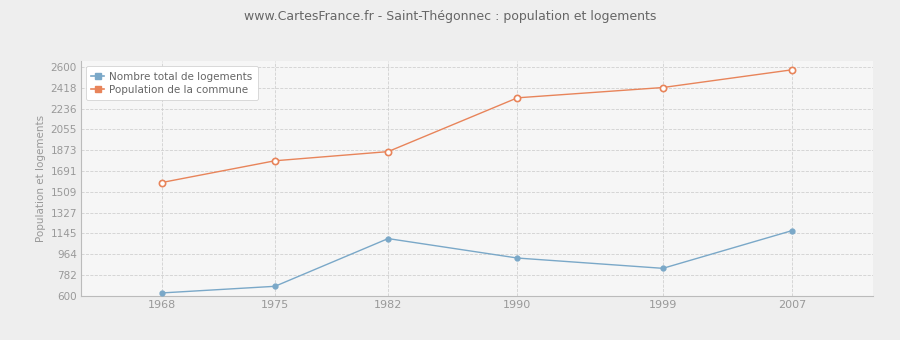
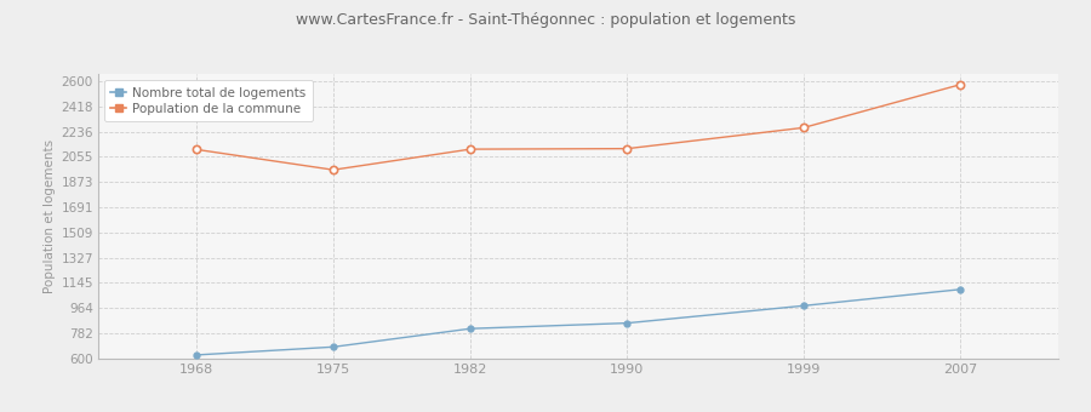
Population de la commune/1968: 1590 -> 2110
Population de la commune/1975: 1780 -> 1960
Nombre total de logements/1982: 1100 -> 820
Population de la commune/1982: 1860 -> 2110
Nombre total de logements/1990: 930 -> 860
Population de la commune/1990: 2330 -> 2110
Nombre total de logements/1999: 840 -> 980
Population de la commune/1999: 2420 -> 2260
Nombre total de logements/2007: 1170 -> 1100
